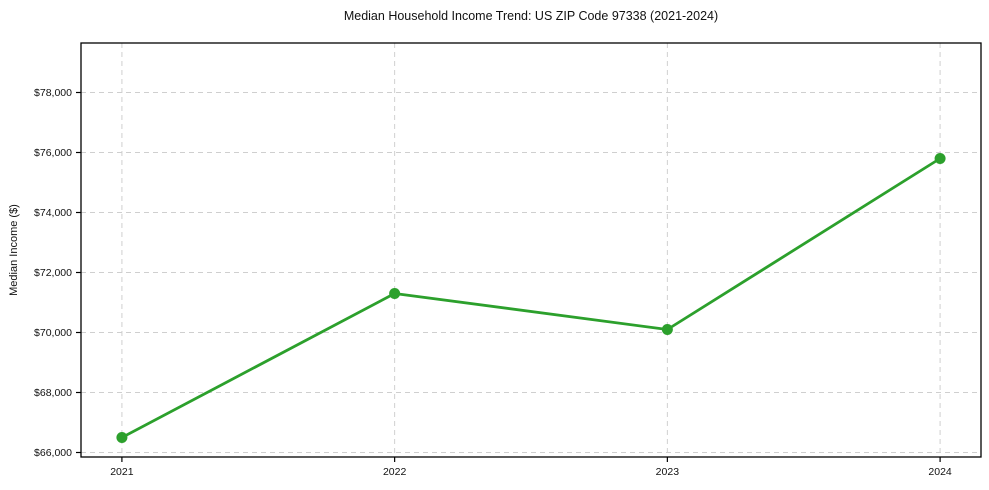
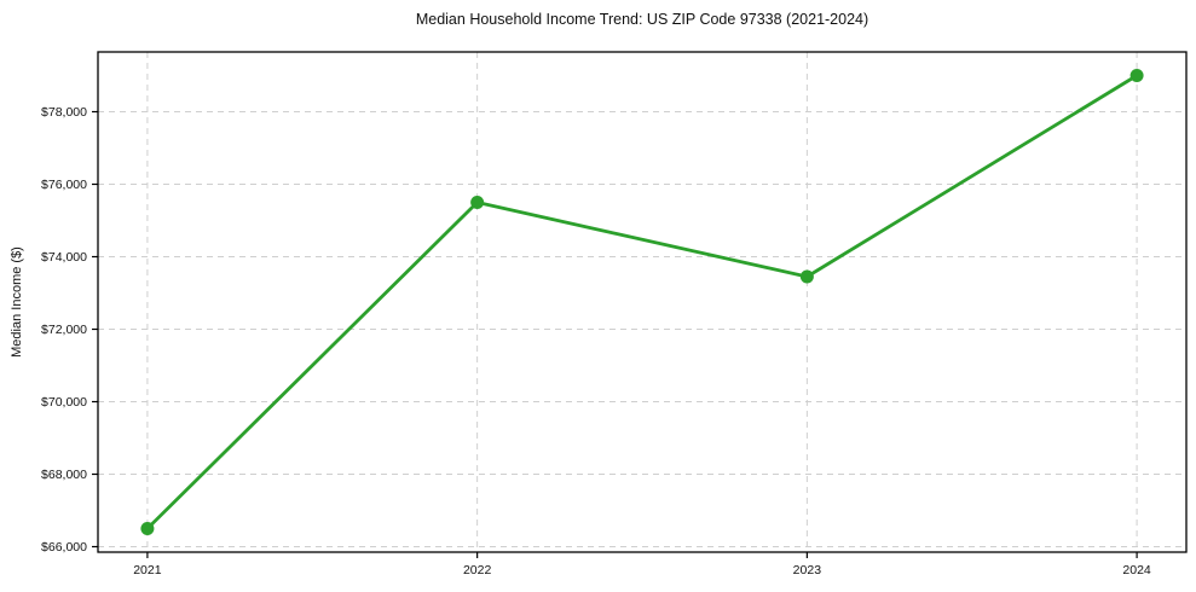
2022: $71300 -> $75500
2023: $70100 -> $73400
2024: $75800 -> $79000
